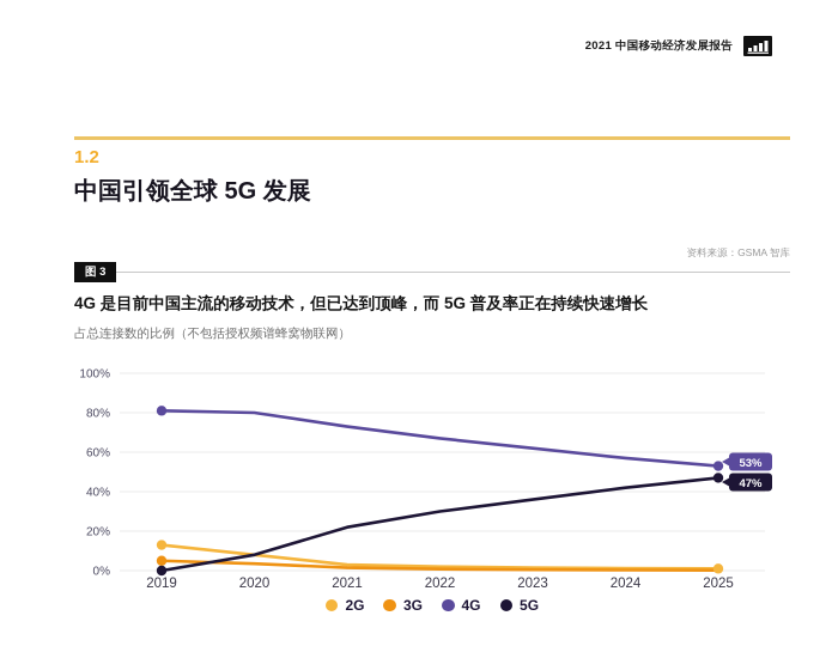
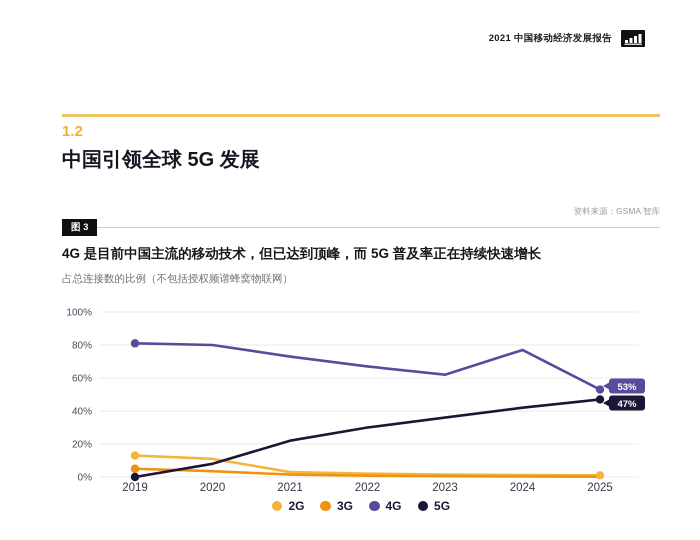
2G/2020: 8% -> 11%
4G/2024: 57% -> 77%
